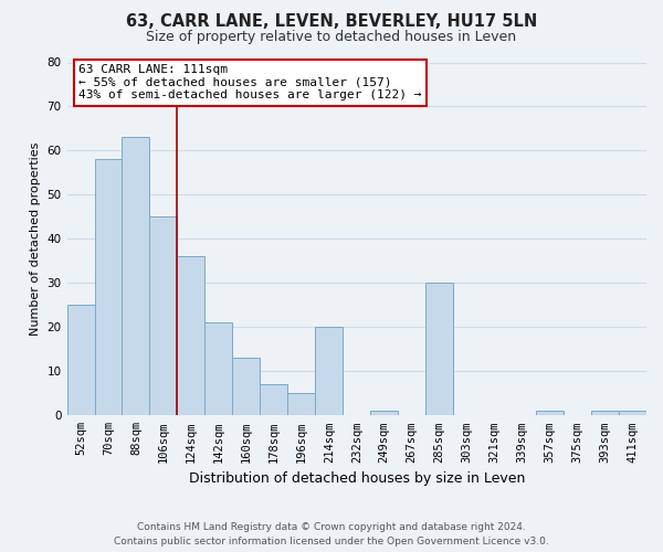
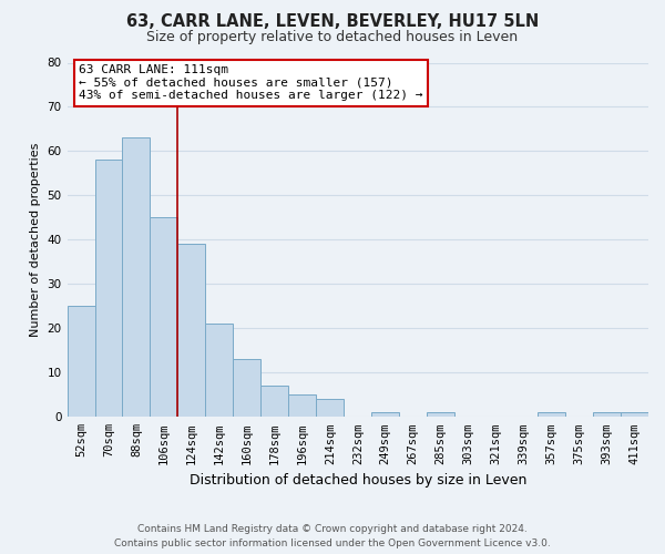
124sqm: 36 -> 39
214sqm: 20 -> 4
285sqm: 30 -> 1
